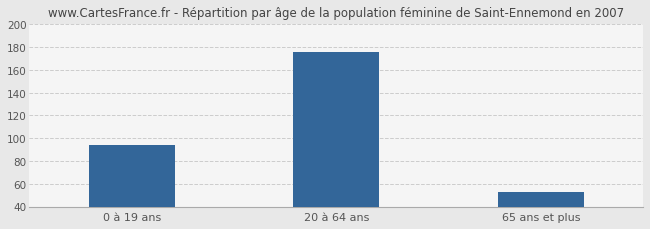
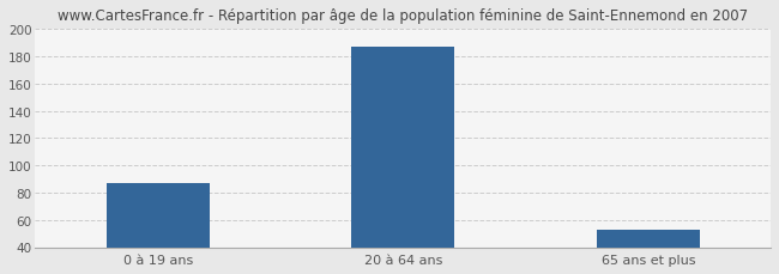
0 à 19 ans: 94 -> 87
20 à 64 ans: 176 -> 187
